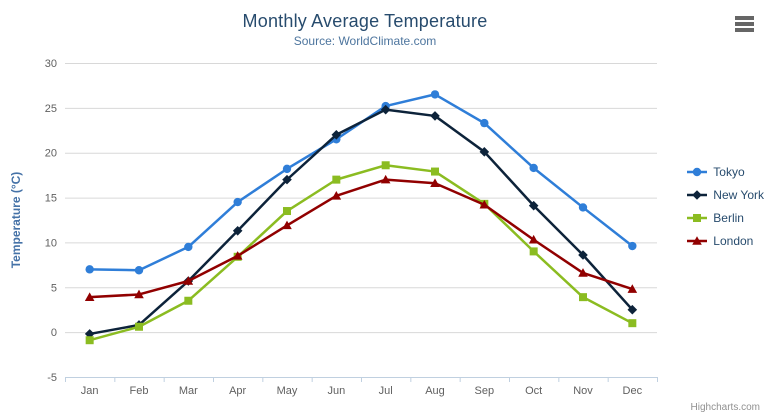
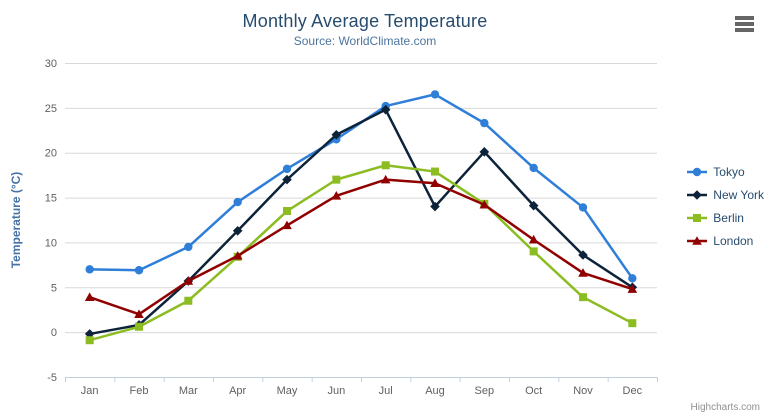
London/Feb: 4 -> 2
New York/Aug: 24 -> 14
Tokyo/Dec: 10 -> 6
New York/Dec: 2 -> 5
